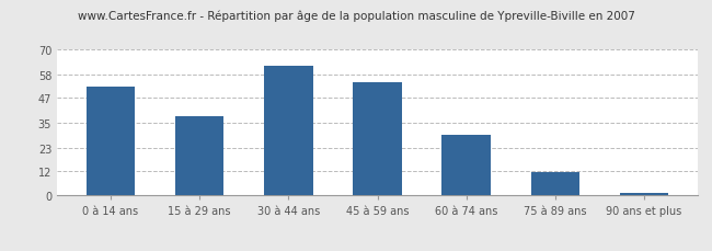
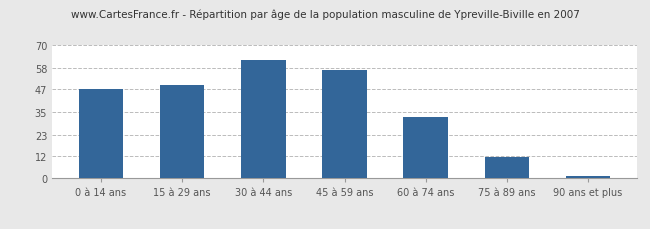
0 à 14 ans: 52 -> 47
15 à 29 ans: 38 -> 49
45 à 59 ans: 54 -> 57
60 à 74 ans: 29 -> 32
